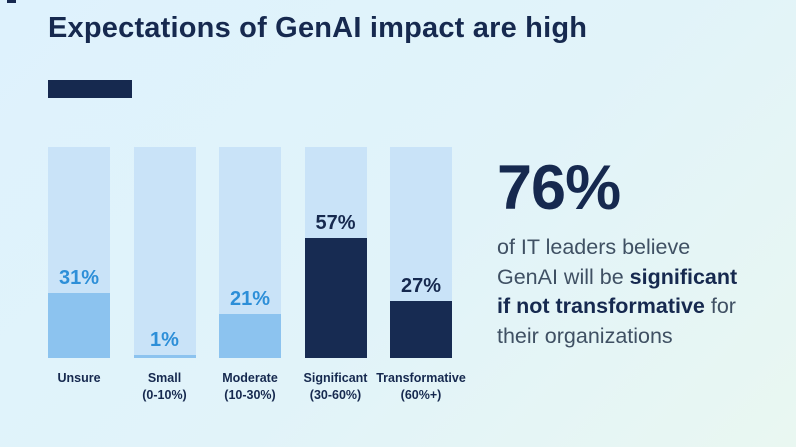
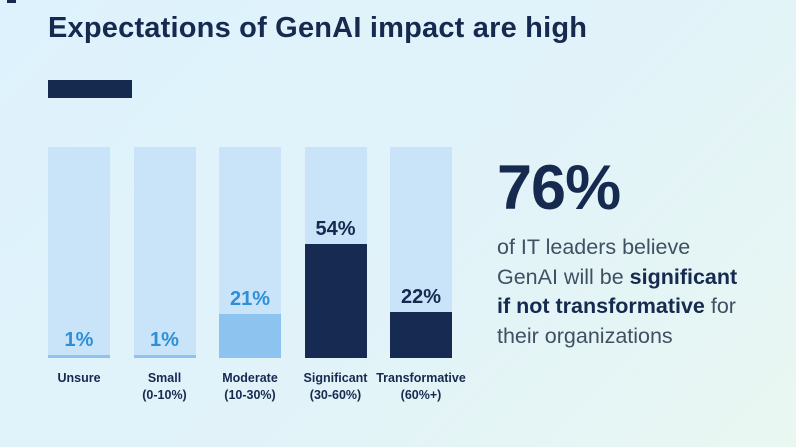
Unsure: 31% -> 1%
Significant: 57% -> 54%
Transformative: 27% -> 22%
